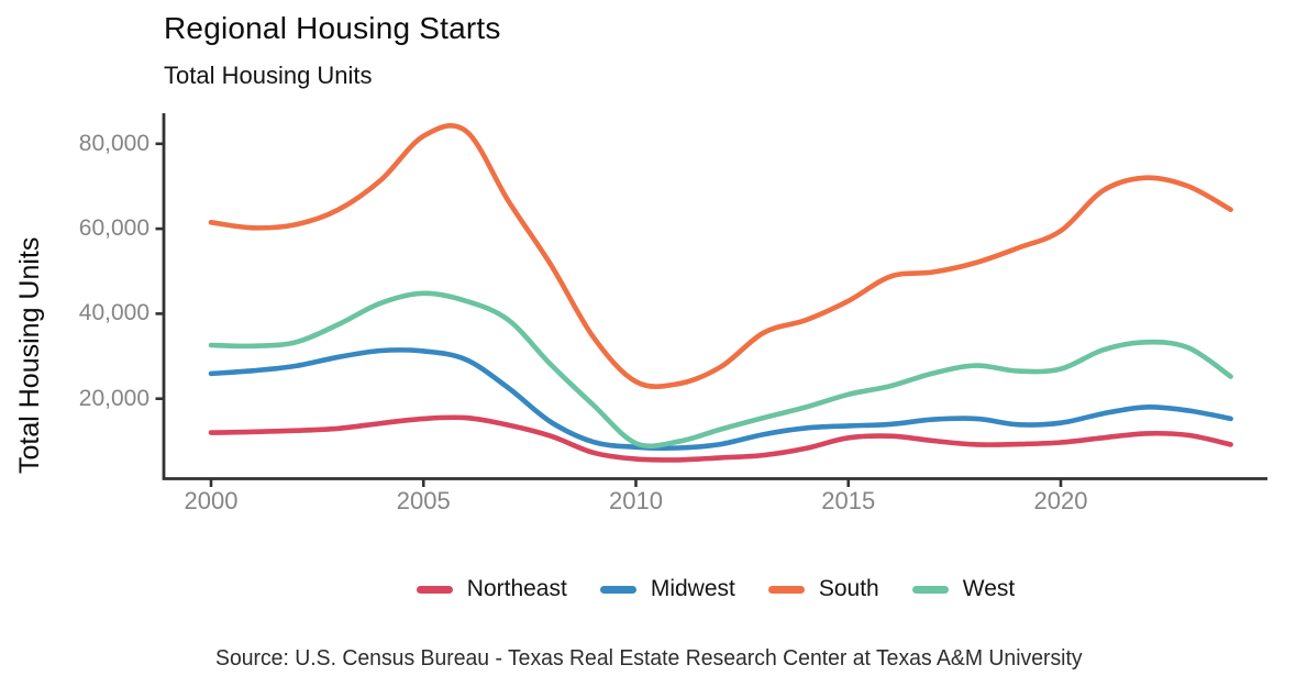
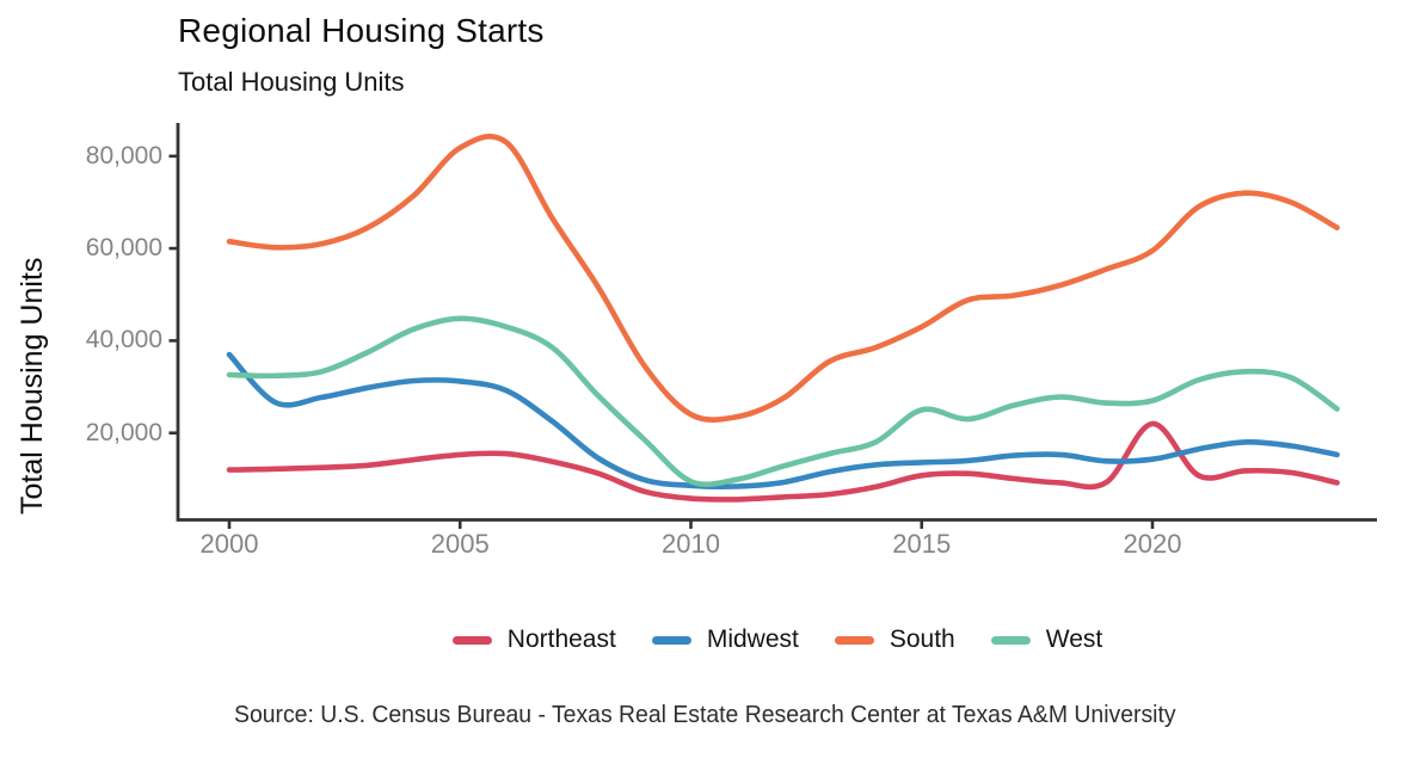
Midwest/2000: 26000 -> 37000
West/2015: 21000 -> 25000
Northeast/2020: 10000 -> 22000
